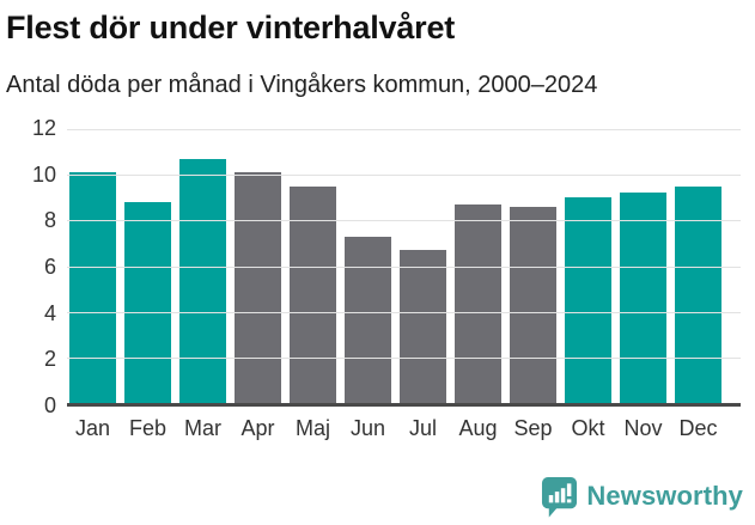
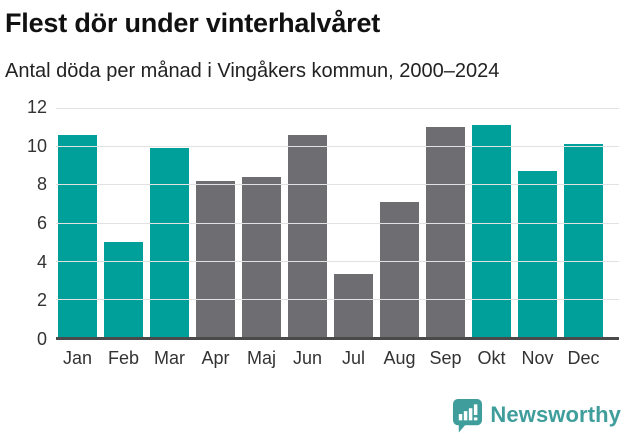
Jan: 10.1 -> 10.6
Feb: 8.8 -> 5.0
Mar: 10.7 -> 9.9
Apr: 10.1 -> 8.2
Maj: 9.5 -> 8.4
Jun: 7.3 -> 10.6
Jul: 6.7 -> 3.3
Aug: 8.7 -> 7.1
Sep: 8.6 -> 11.0
Okt: 9.0 -> 11.1
Nov: 9.2 -> 8.7
Dec: 9.5 -> 10.1
